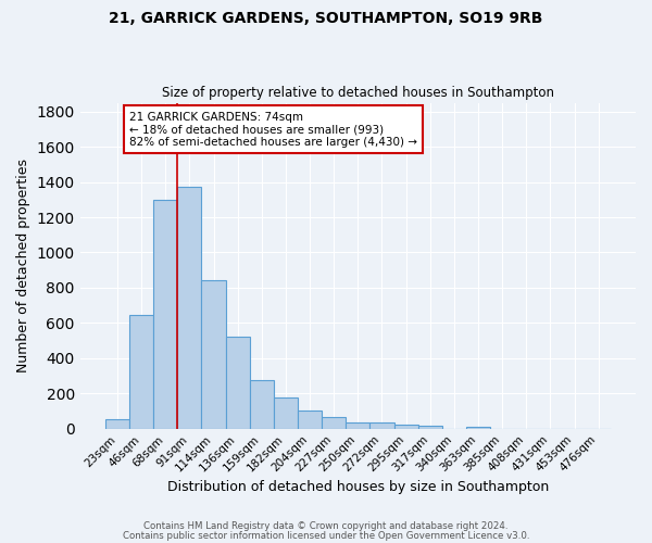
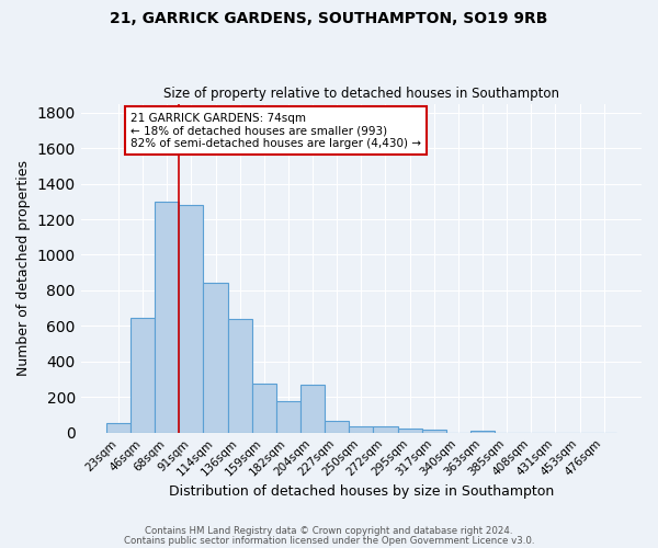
91sqm: 1370 -> 1280
136sqm: 520 -> 640
204sqm: 100 -> 270
